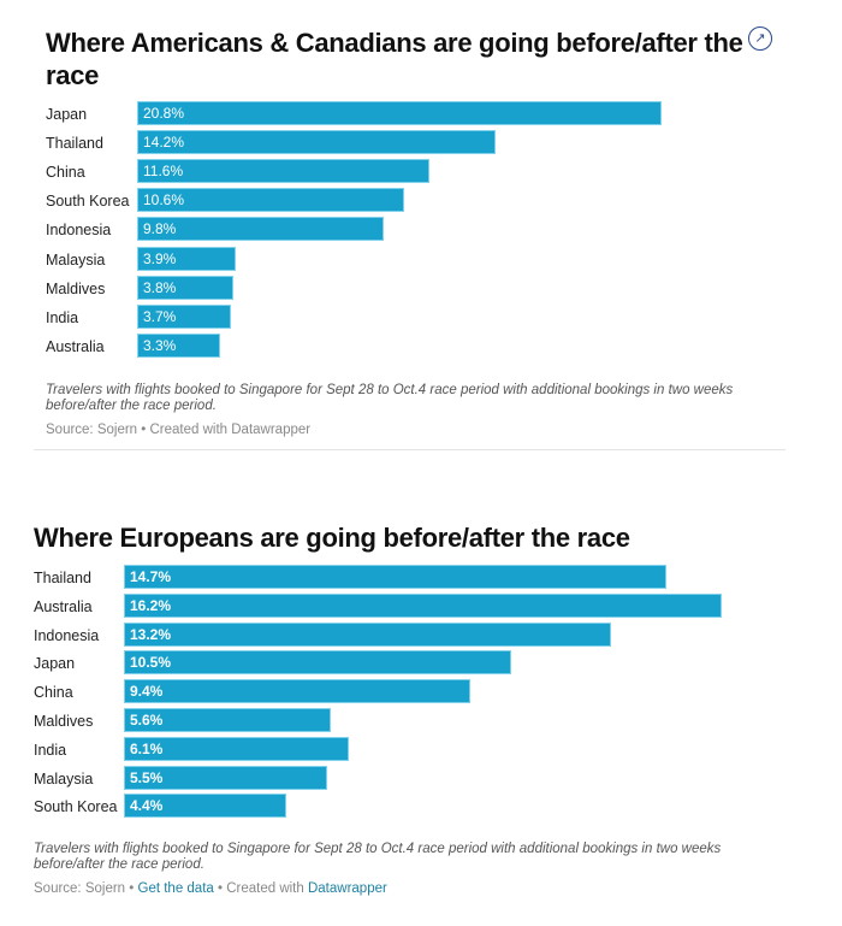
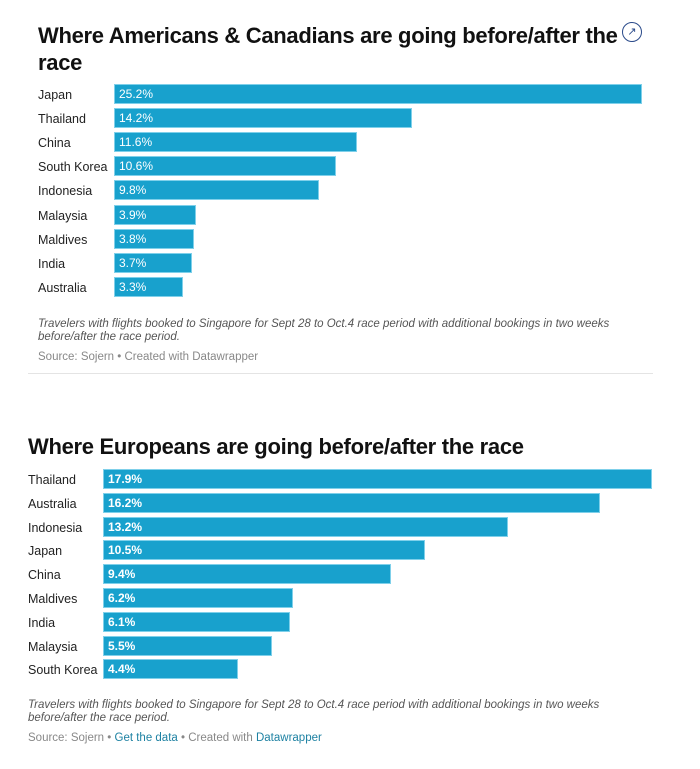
Where Americans & Canadians are going before/after the race/Japan: 20.8% -> 25.2%
Where Europeans are going before/after the race/Thailand: 14.7% -> 17.9%
Where Europeans are going before/after the race/Maldives: 5.6% -> 6.2%
